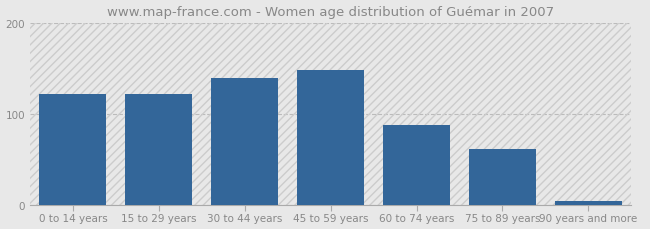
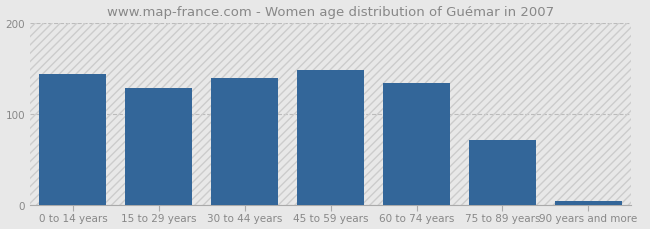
0 to 14 years: 122 -> 144
15 to 29 years: 122 -> 128
60 to 74 years: 88 -> 134
75 to 89 years: 62 -> 72
